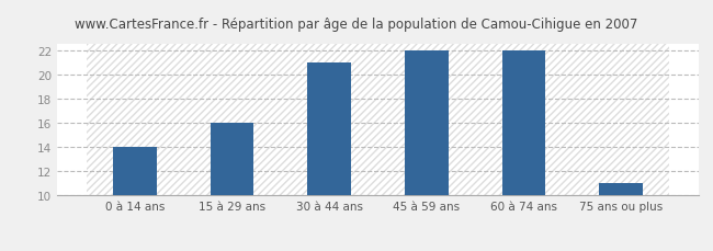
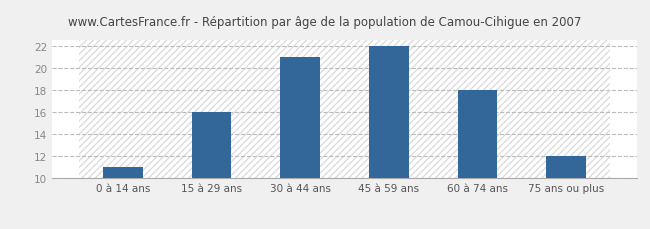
0 à 14 ans: 14 -> 11
60 à 74 ans: 22 -> 18
75 ans ou plus: 11 -> 12
